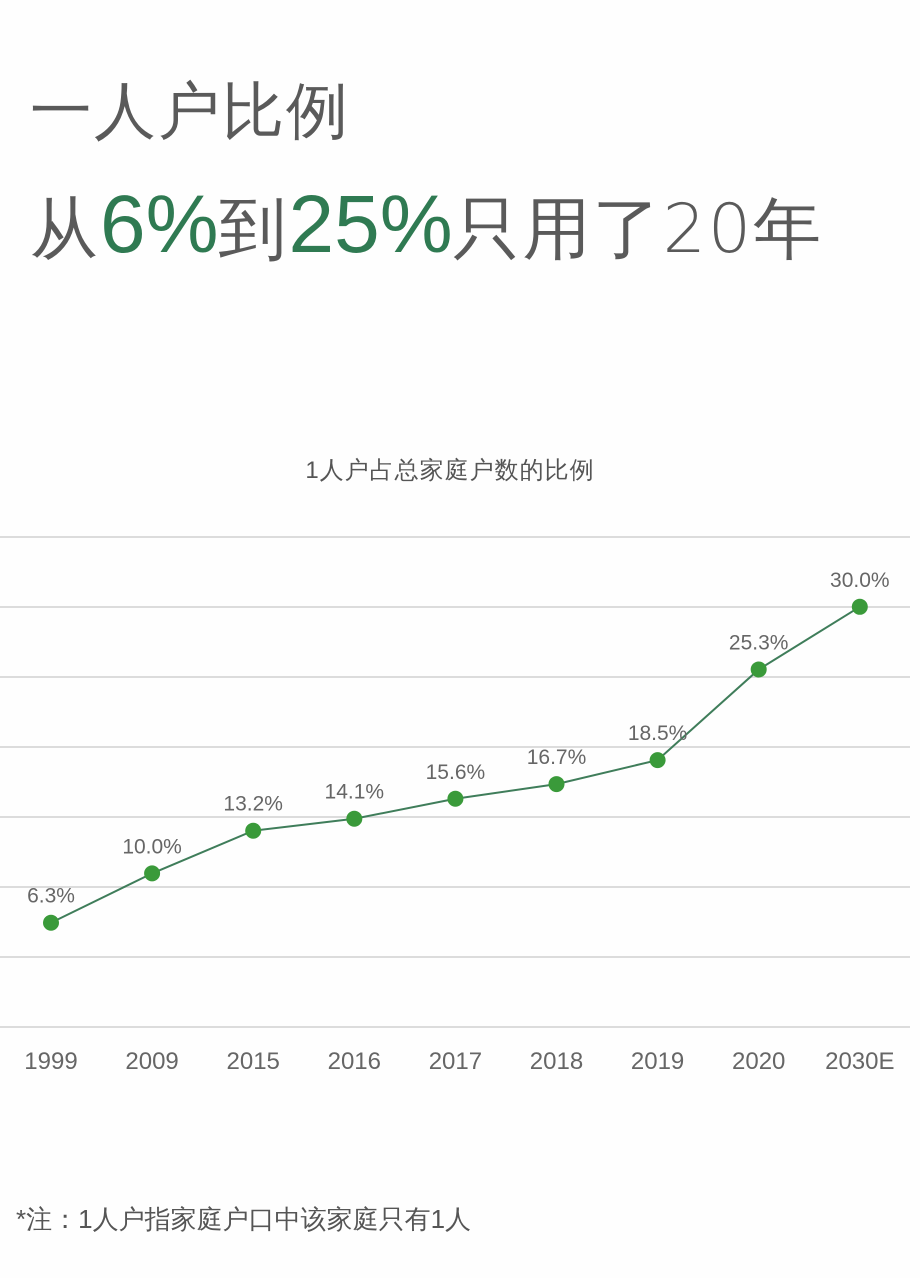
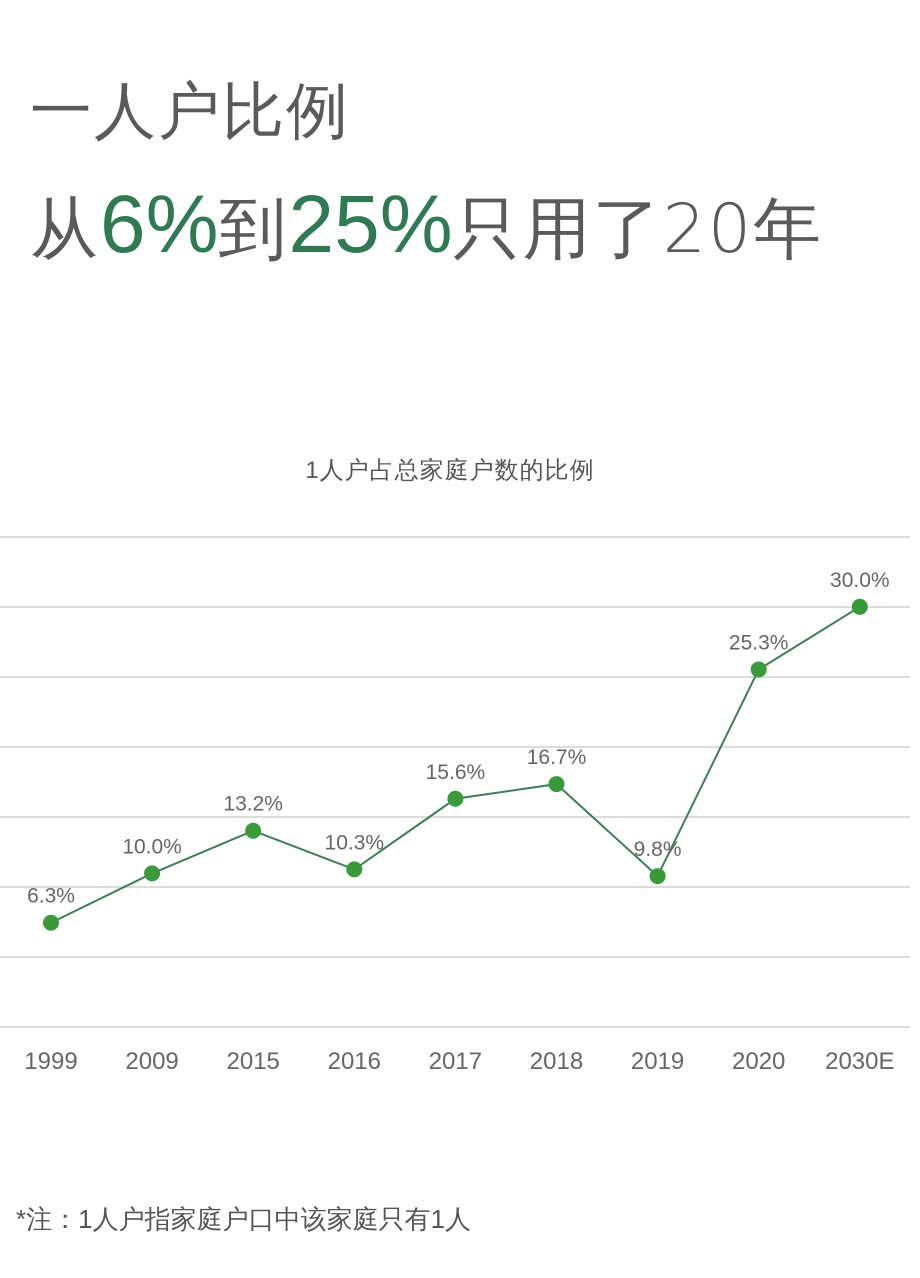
2016: 14.1% -> 10.3%
2019: 18.5% -> 9.8%
